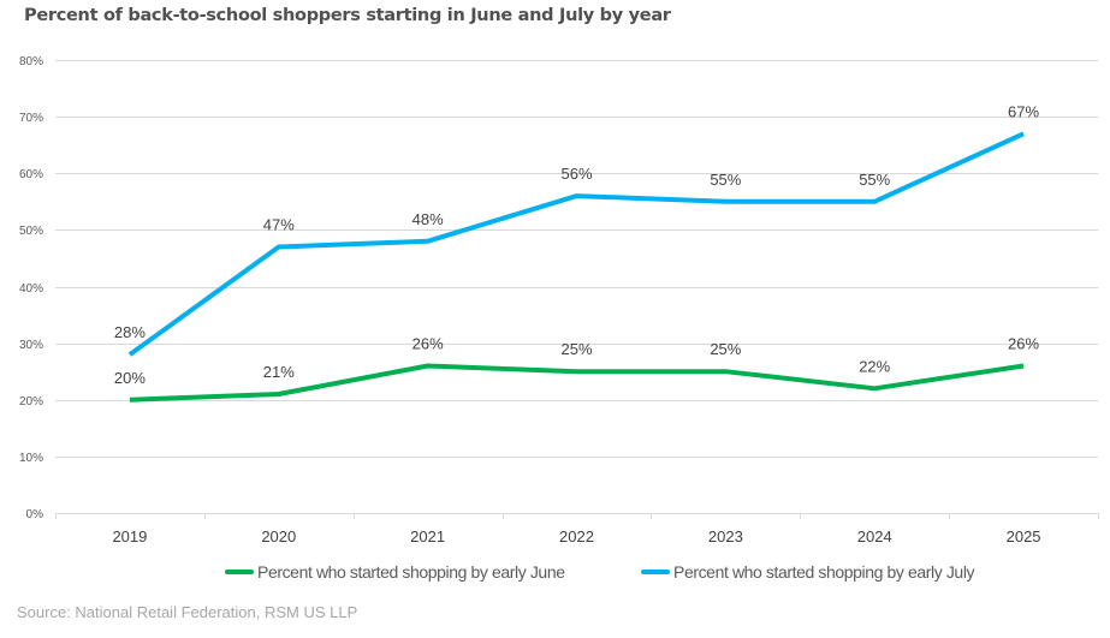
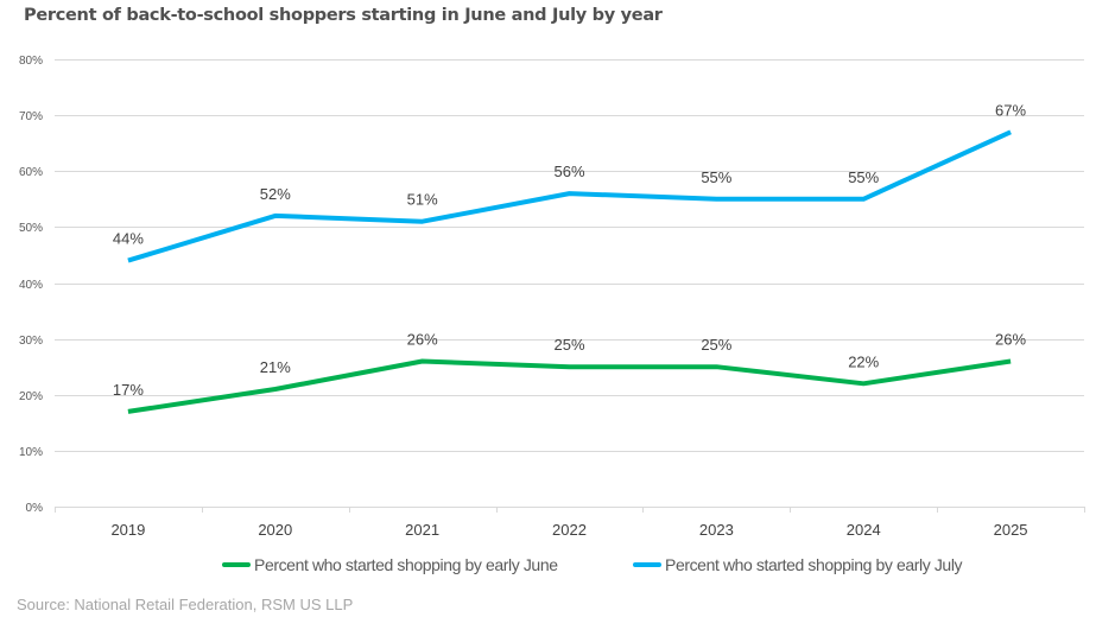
Percent who started shopping by early June/2019: 20% -> 17%
Percent who started shopping by early July/2019: 28% -> 44%
Percent who started shopping by early July/2020: 47% -> 52%
Percent who started shopping by early July/2021: 48% -> 51%
